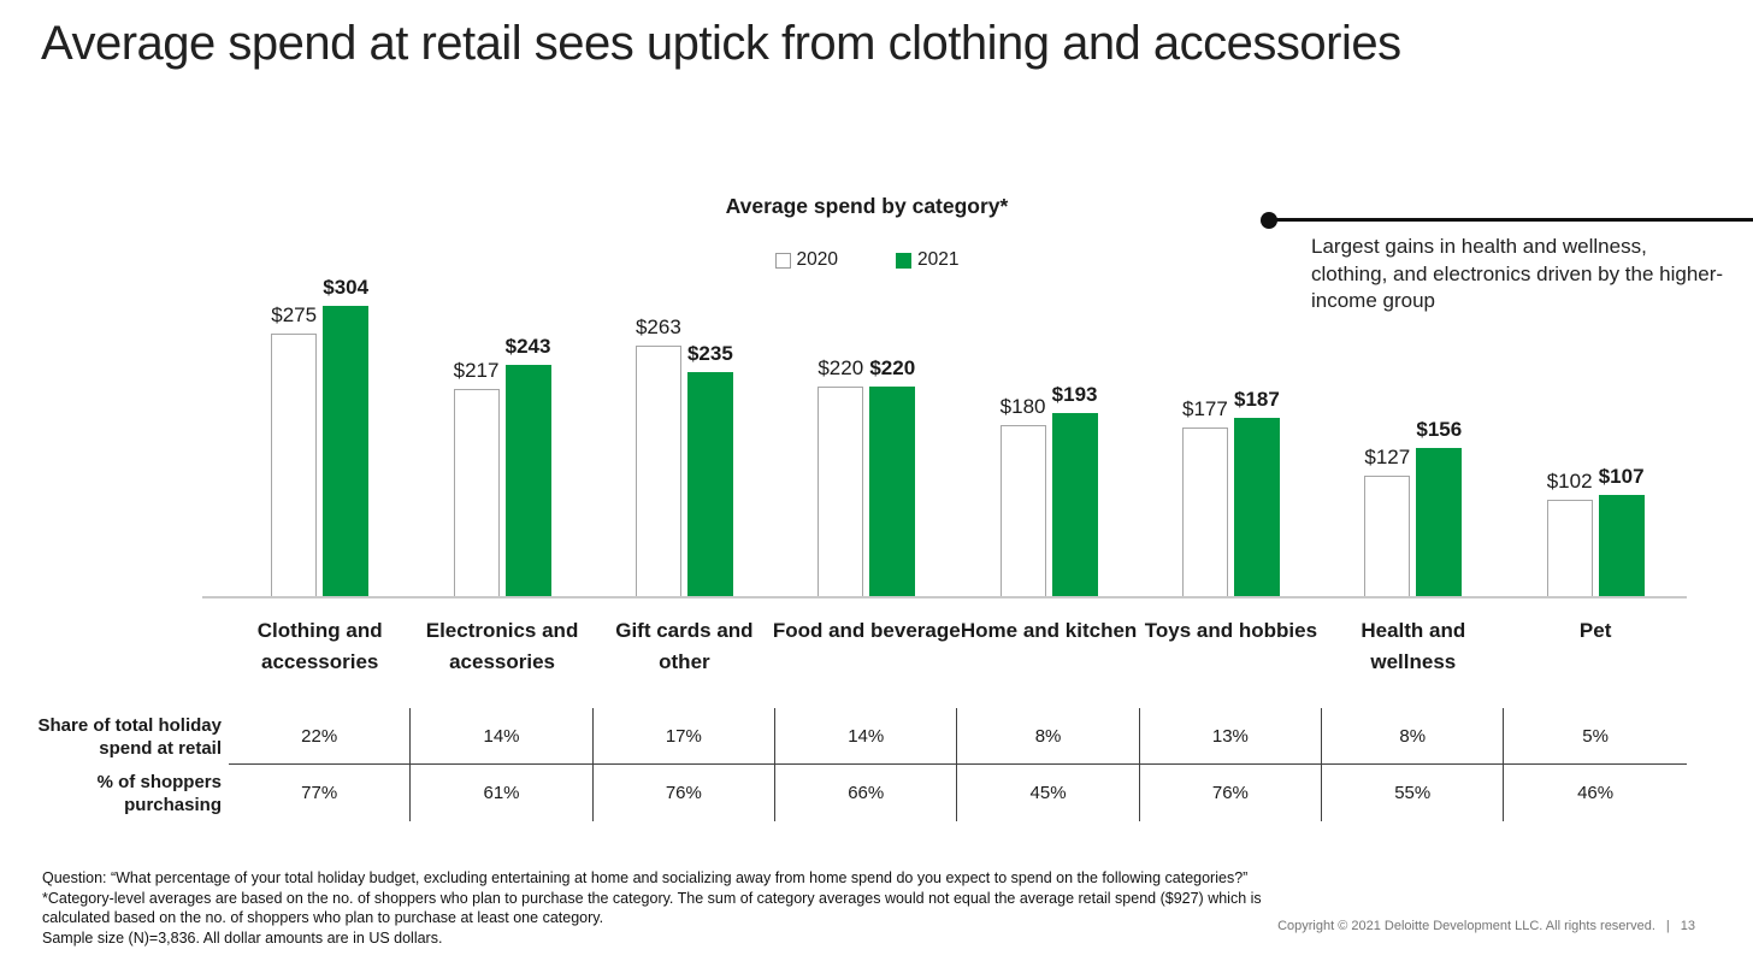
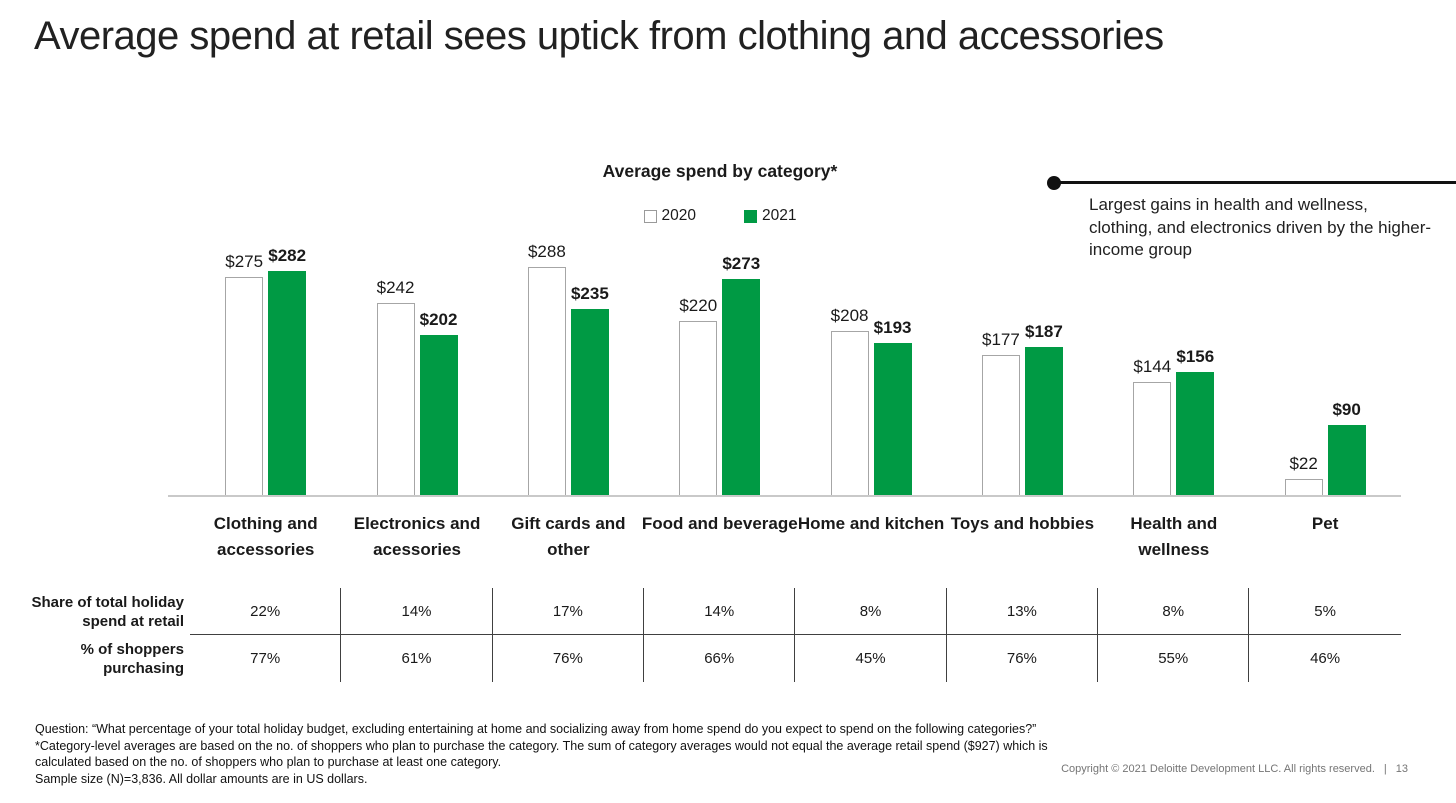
2021/Clothing and accessories: $304 -> $282
2020/Electronics and acessories: $217 -> $242
2021/Electronics and acessories: $243 -> $202
2020/Gift cards and other: $263 -> $288
2021/Food and beverage: $220 -> $273
2020/Home and kitchen: $180 -> $208
2020/Health and wellness: $127 -> $144
2020/Pet: $102 -> $22
2021/Pet: $107 -> $90
